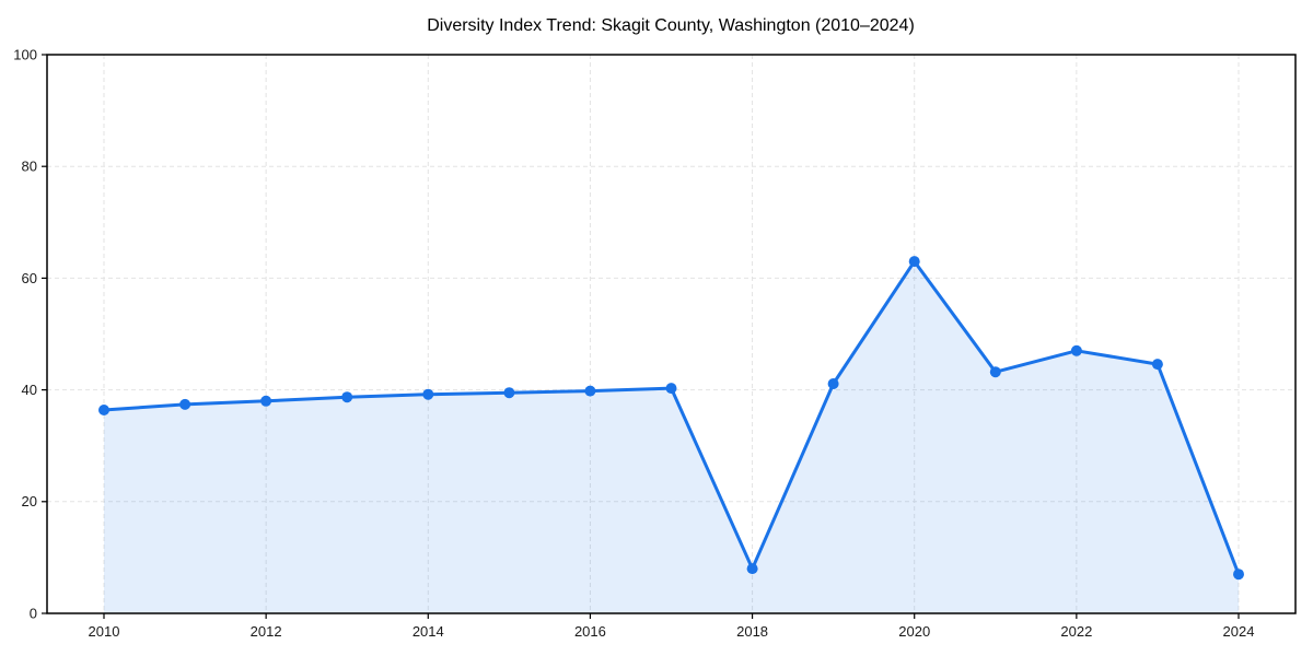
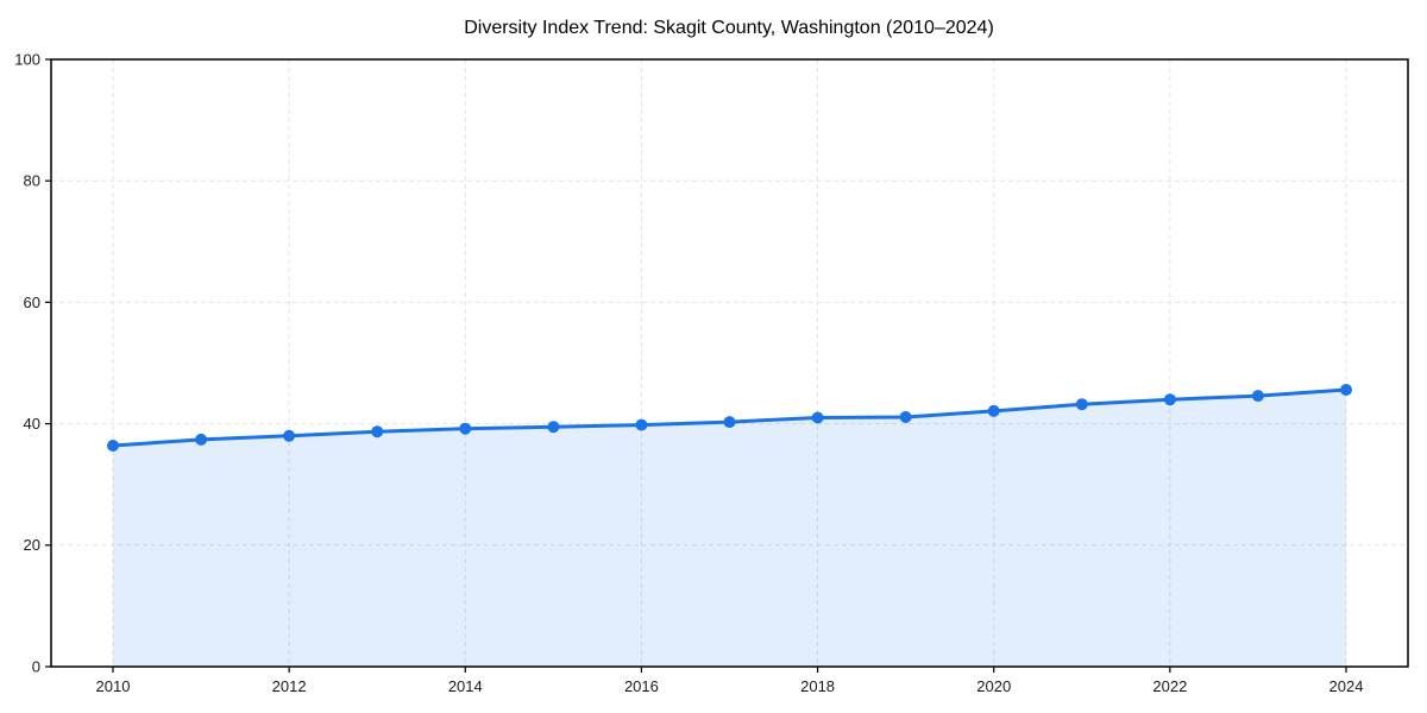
2018: 8 -> 41
2020: 63 -> 42
2022: 47 -> 44
2024: 7 -> 46
